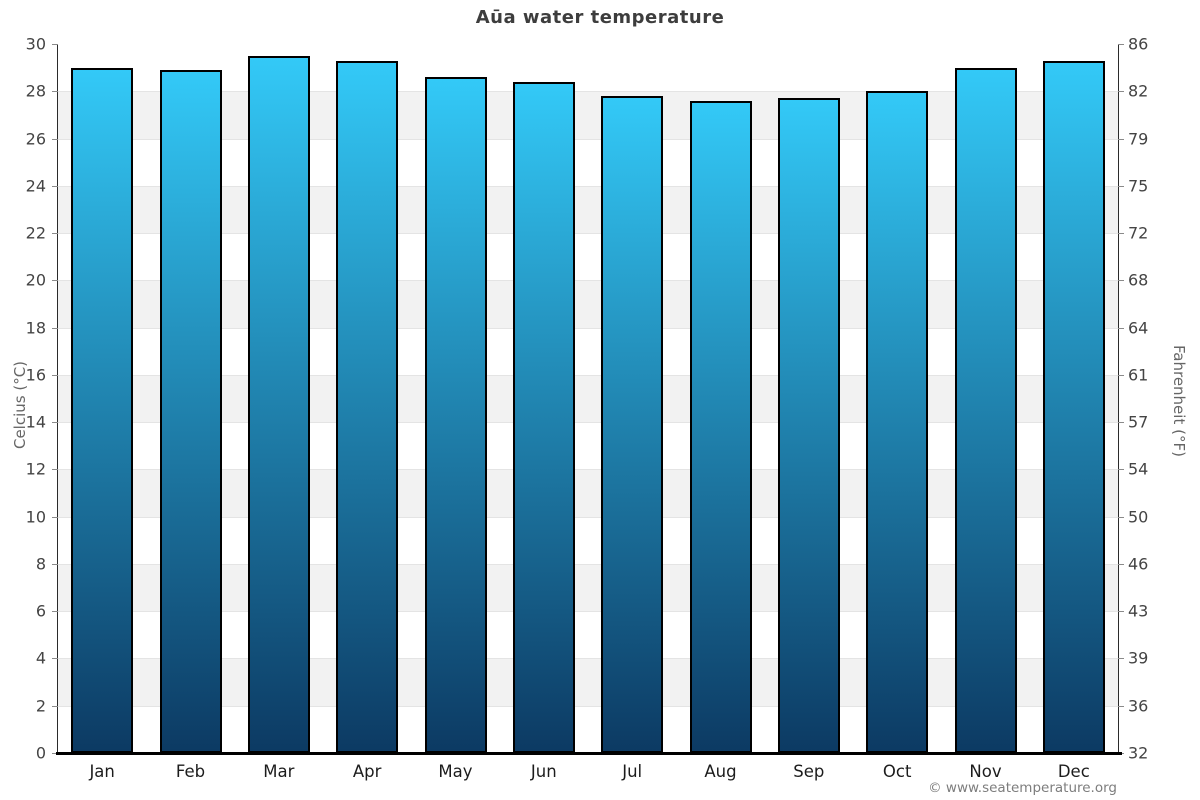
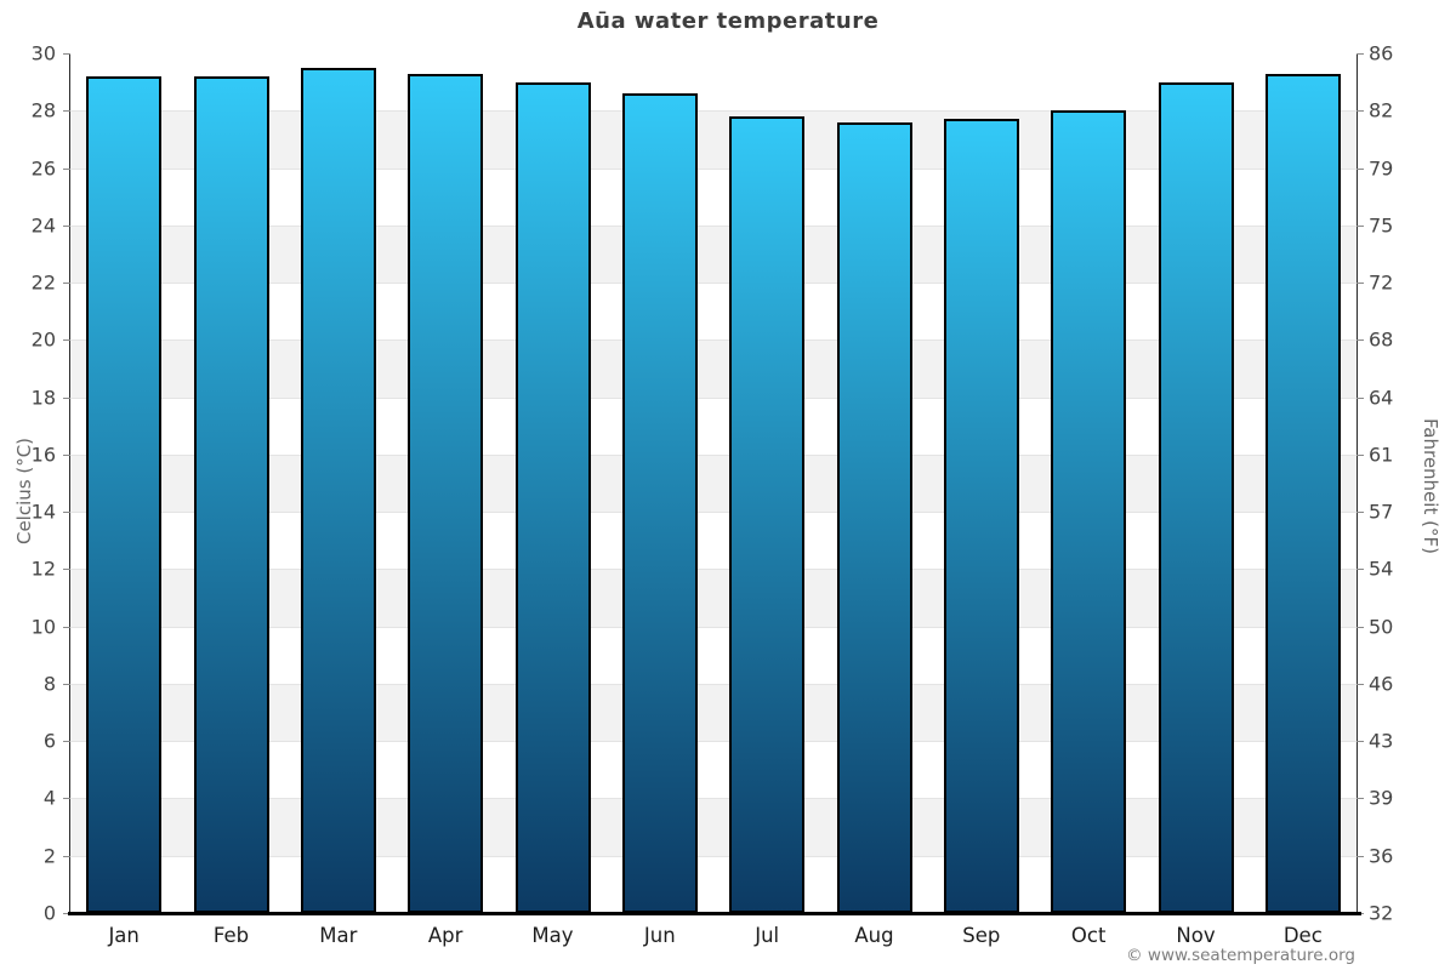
Jan: 29.0 -> 29.2
Feb: 28.9 -> 29.2
May: 28.6 -> 29.0
Jun: 28.4 -> 28.6
